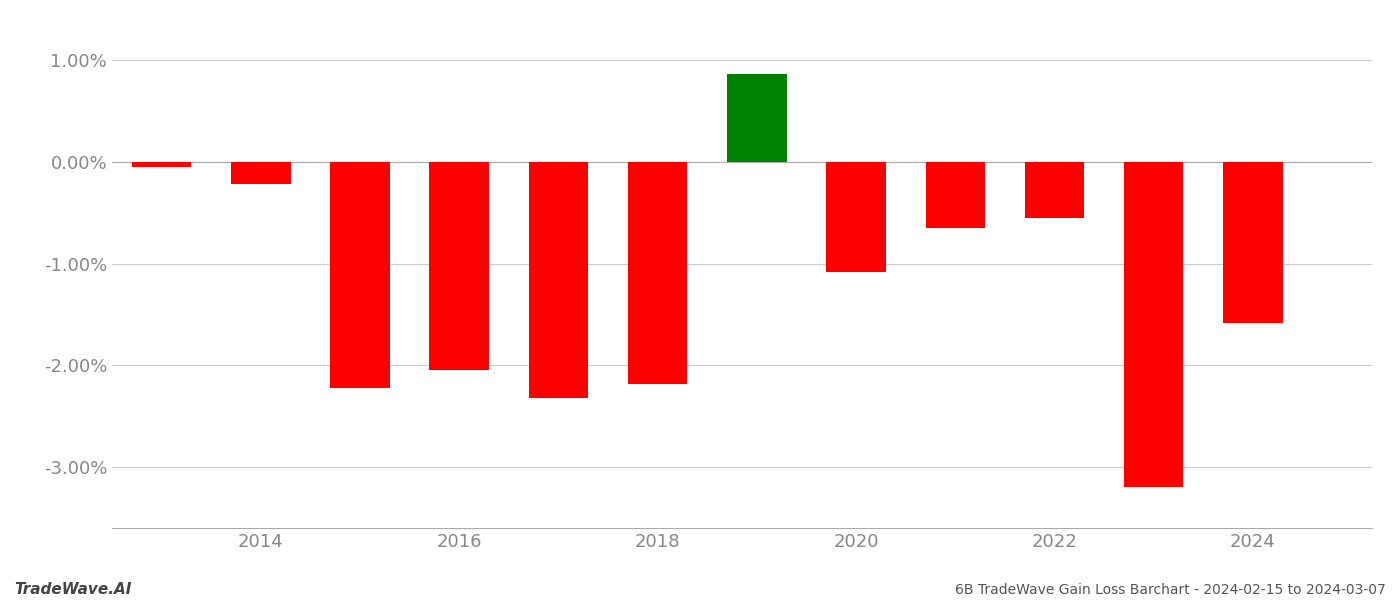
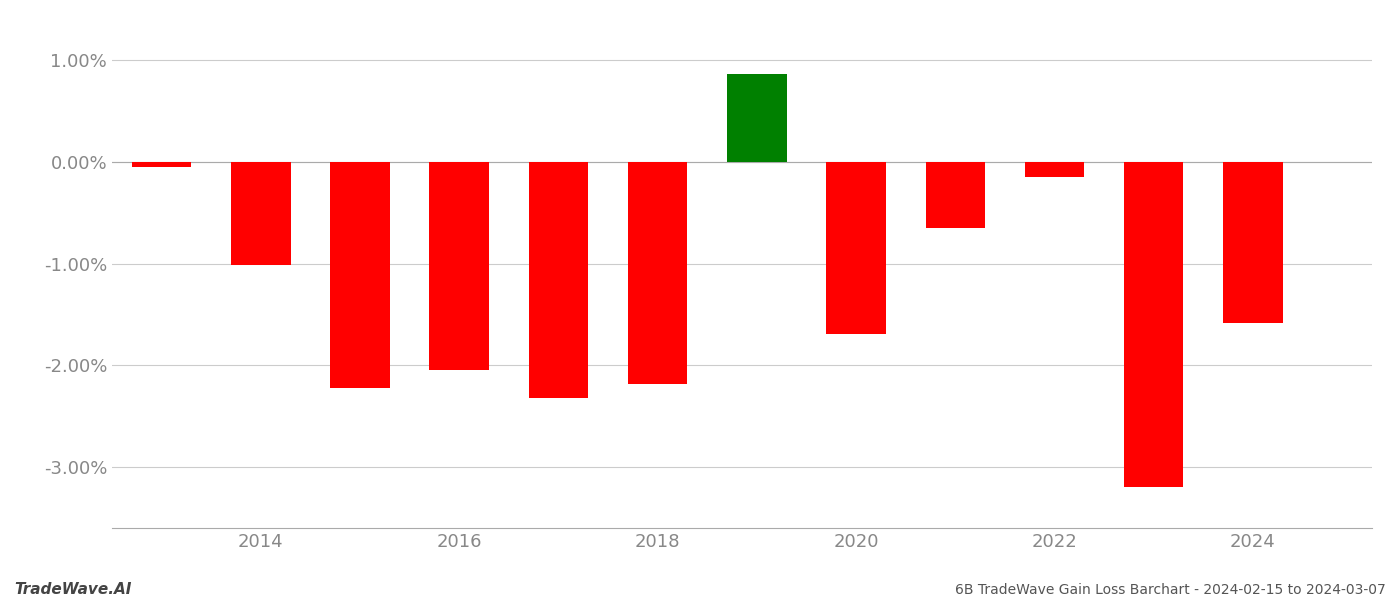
2014: -0.22% -> -1.01%
2020: -1.08% -> -1.69%
2022: -0.55% -> -0.15%
